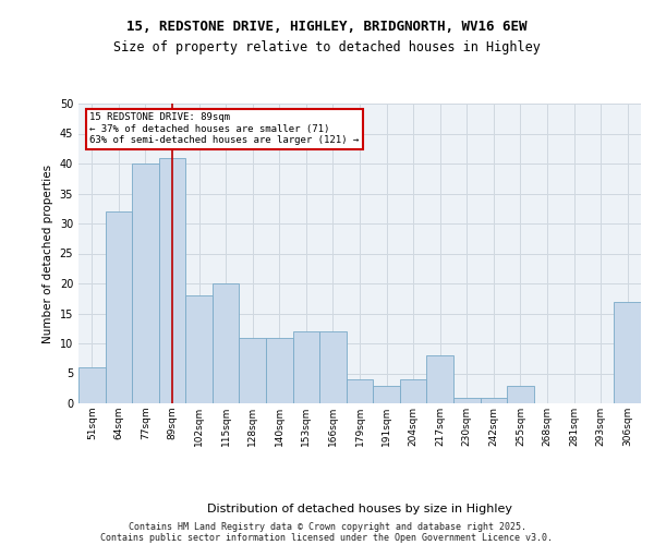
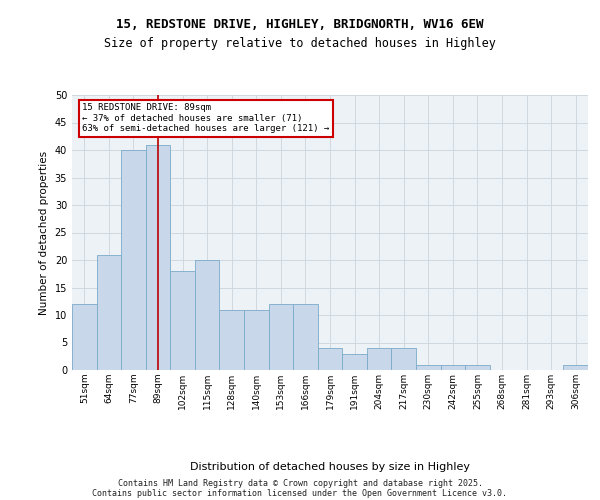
51sqm: 6 -> 12
64sqm: 32 -> 21
217sqm: 8 -> 4
255sqm: 3 -> 1
306sqm: 17 -> 1
